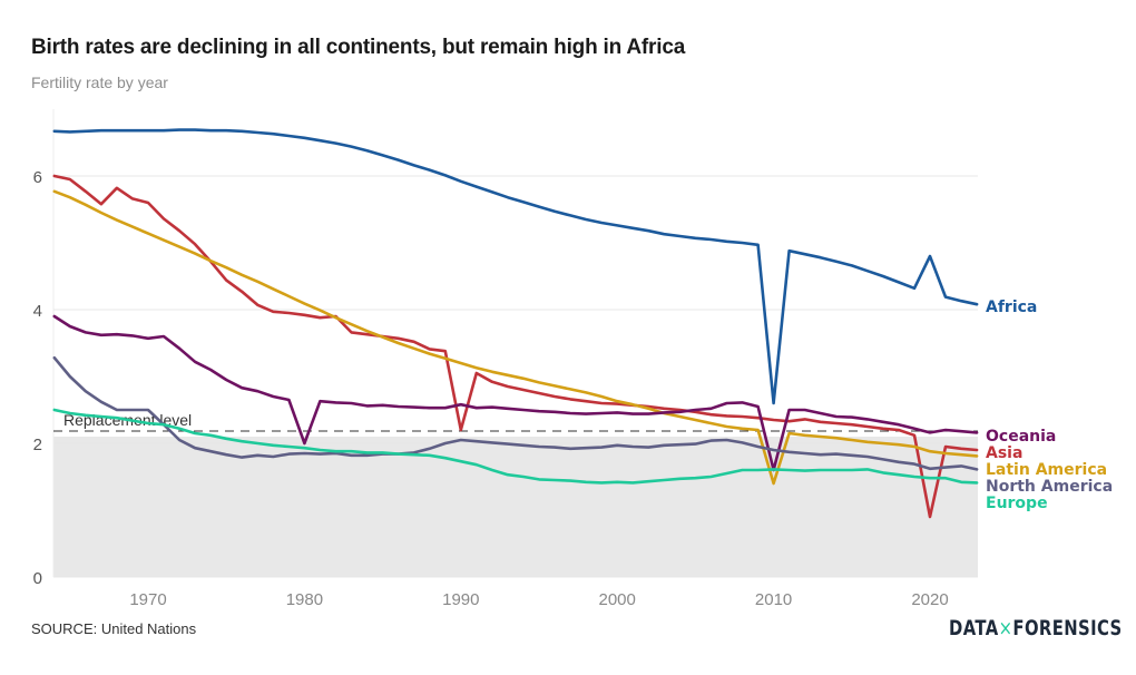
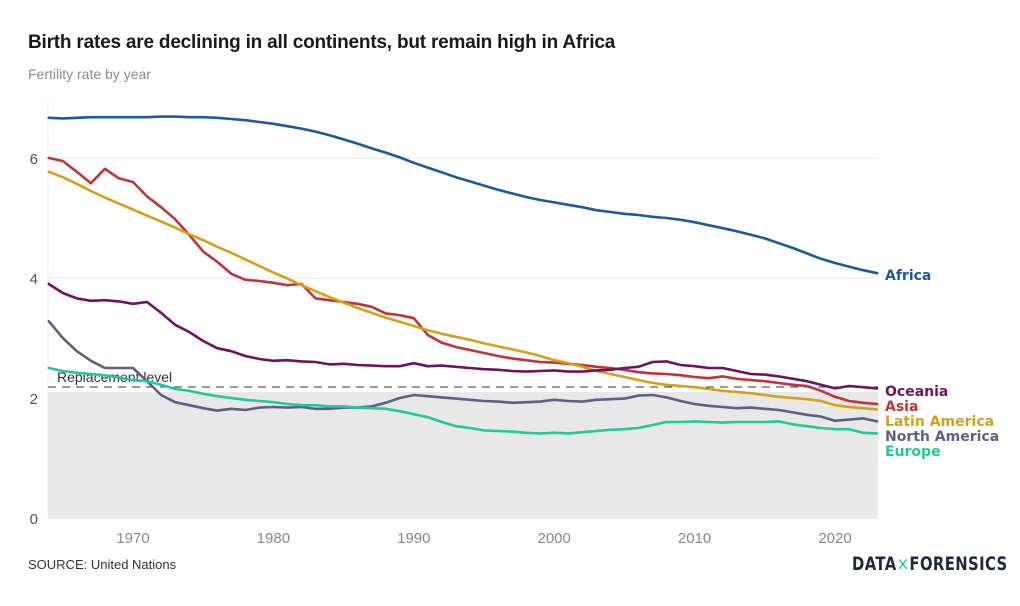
Oceania/1980: 2.0 -> 2.6
Asia/1990: 2.2 -> 3.3
Africa/2010: 2.6 -> 4.9
Latin America/2010: 1.4 -> 2.2
Oceania/2010: 1.6 -> 2.5
Africa/2020: 4.8 -> 4.2
Asia/2020: 0.9 -> 2.0
